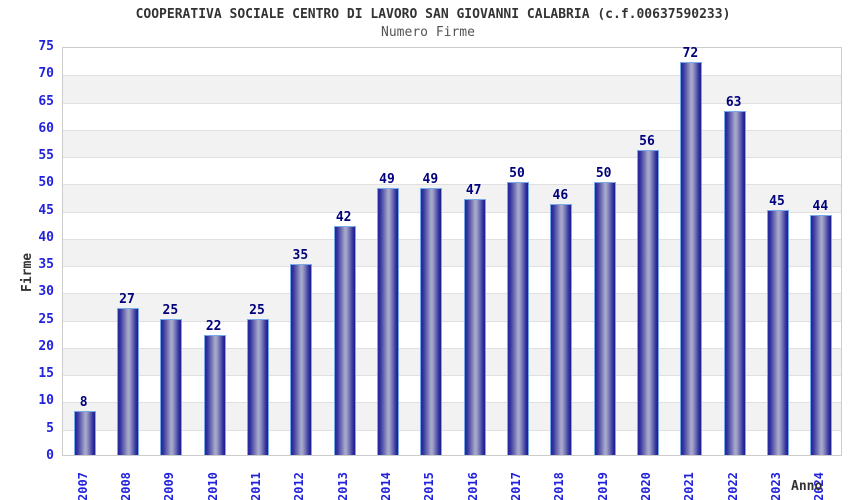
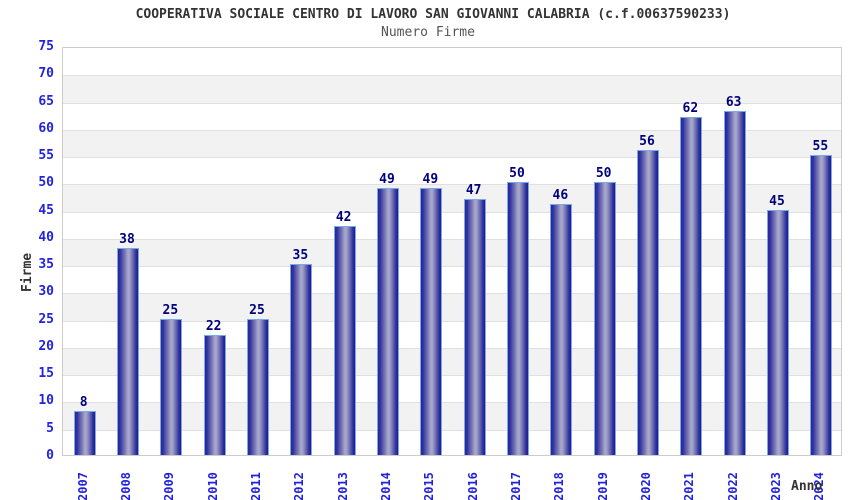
2008: 27 -> 38
2021: 72 -> 62
2024: 44 -> 55
